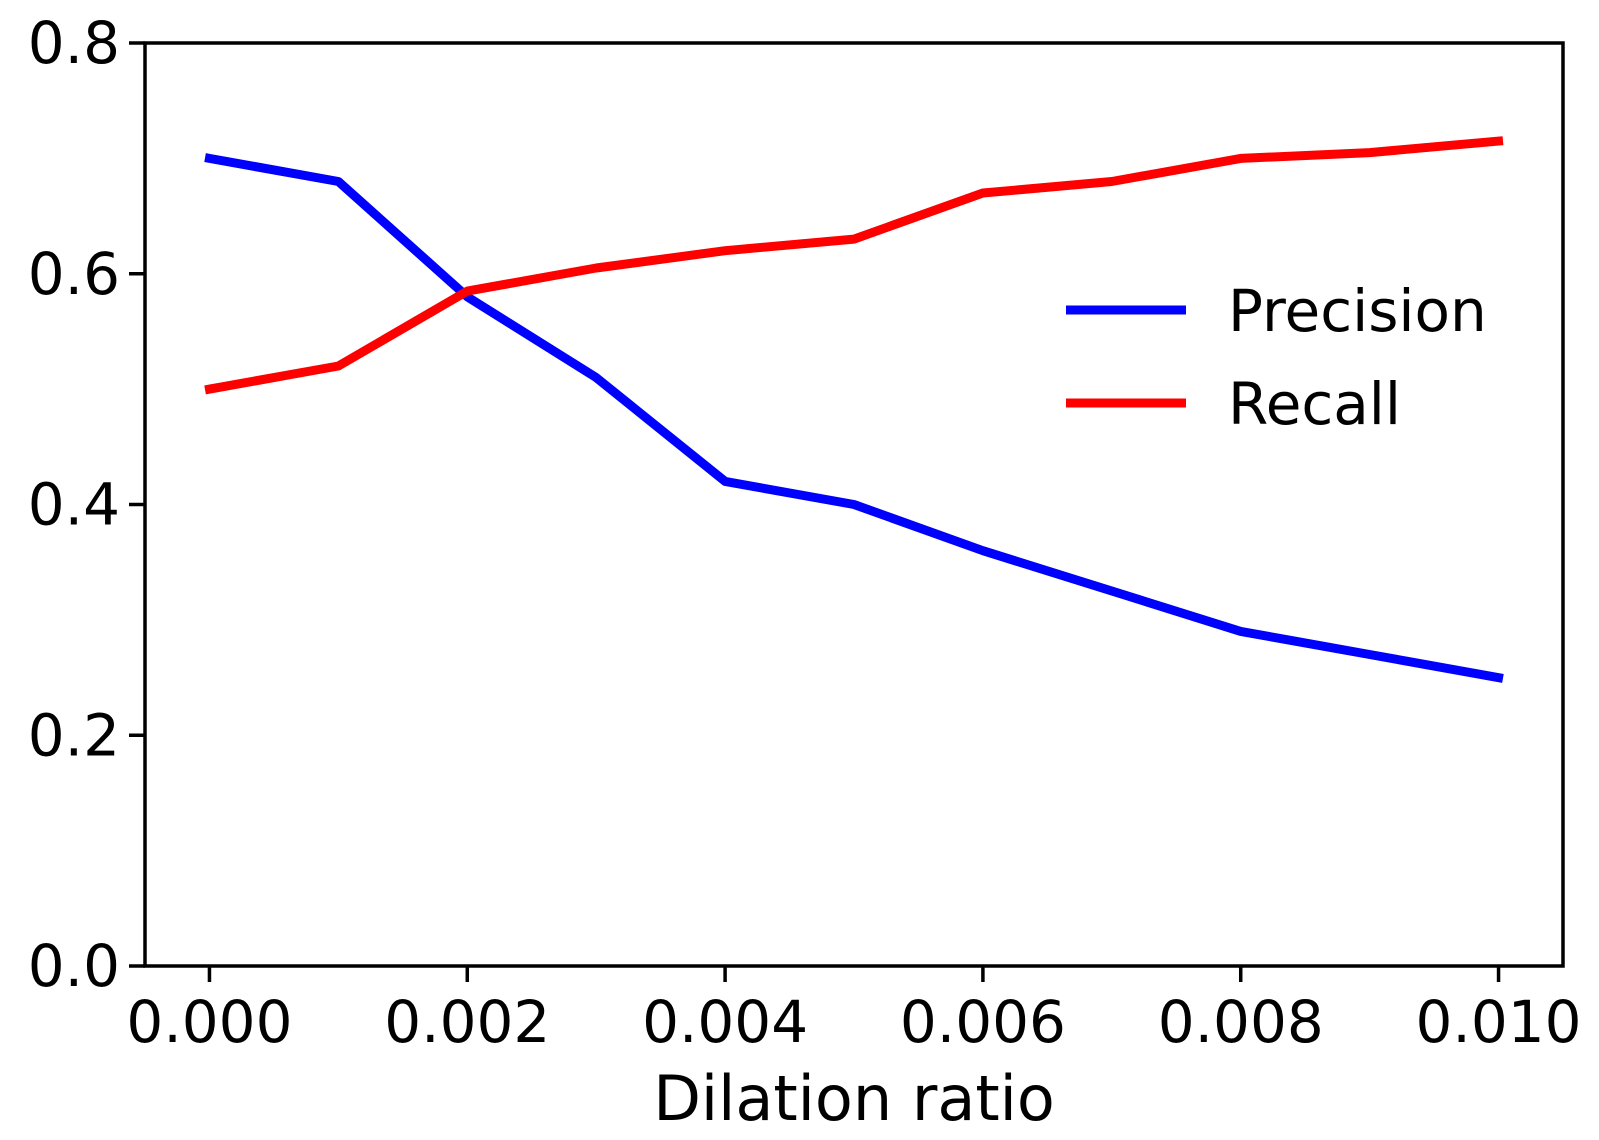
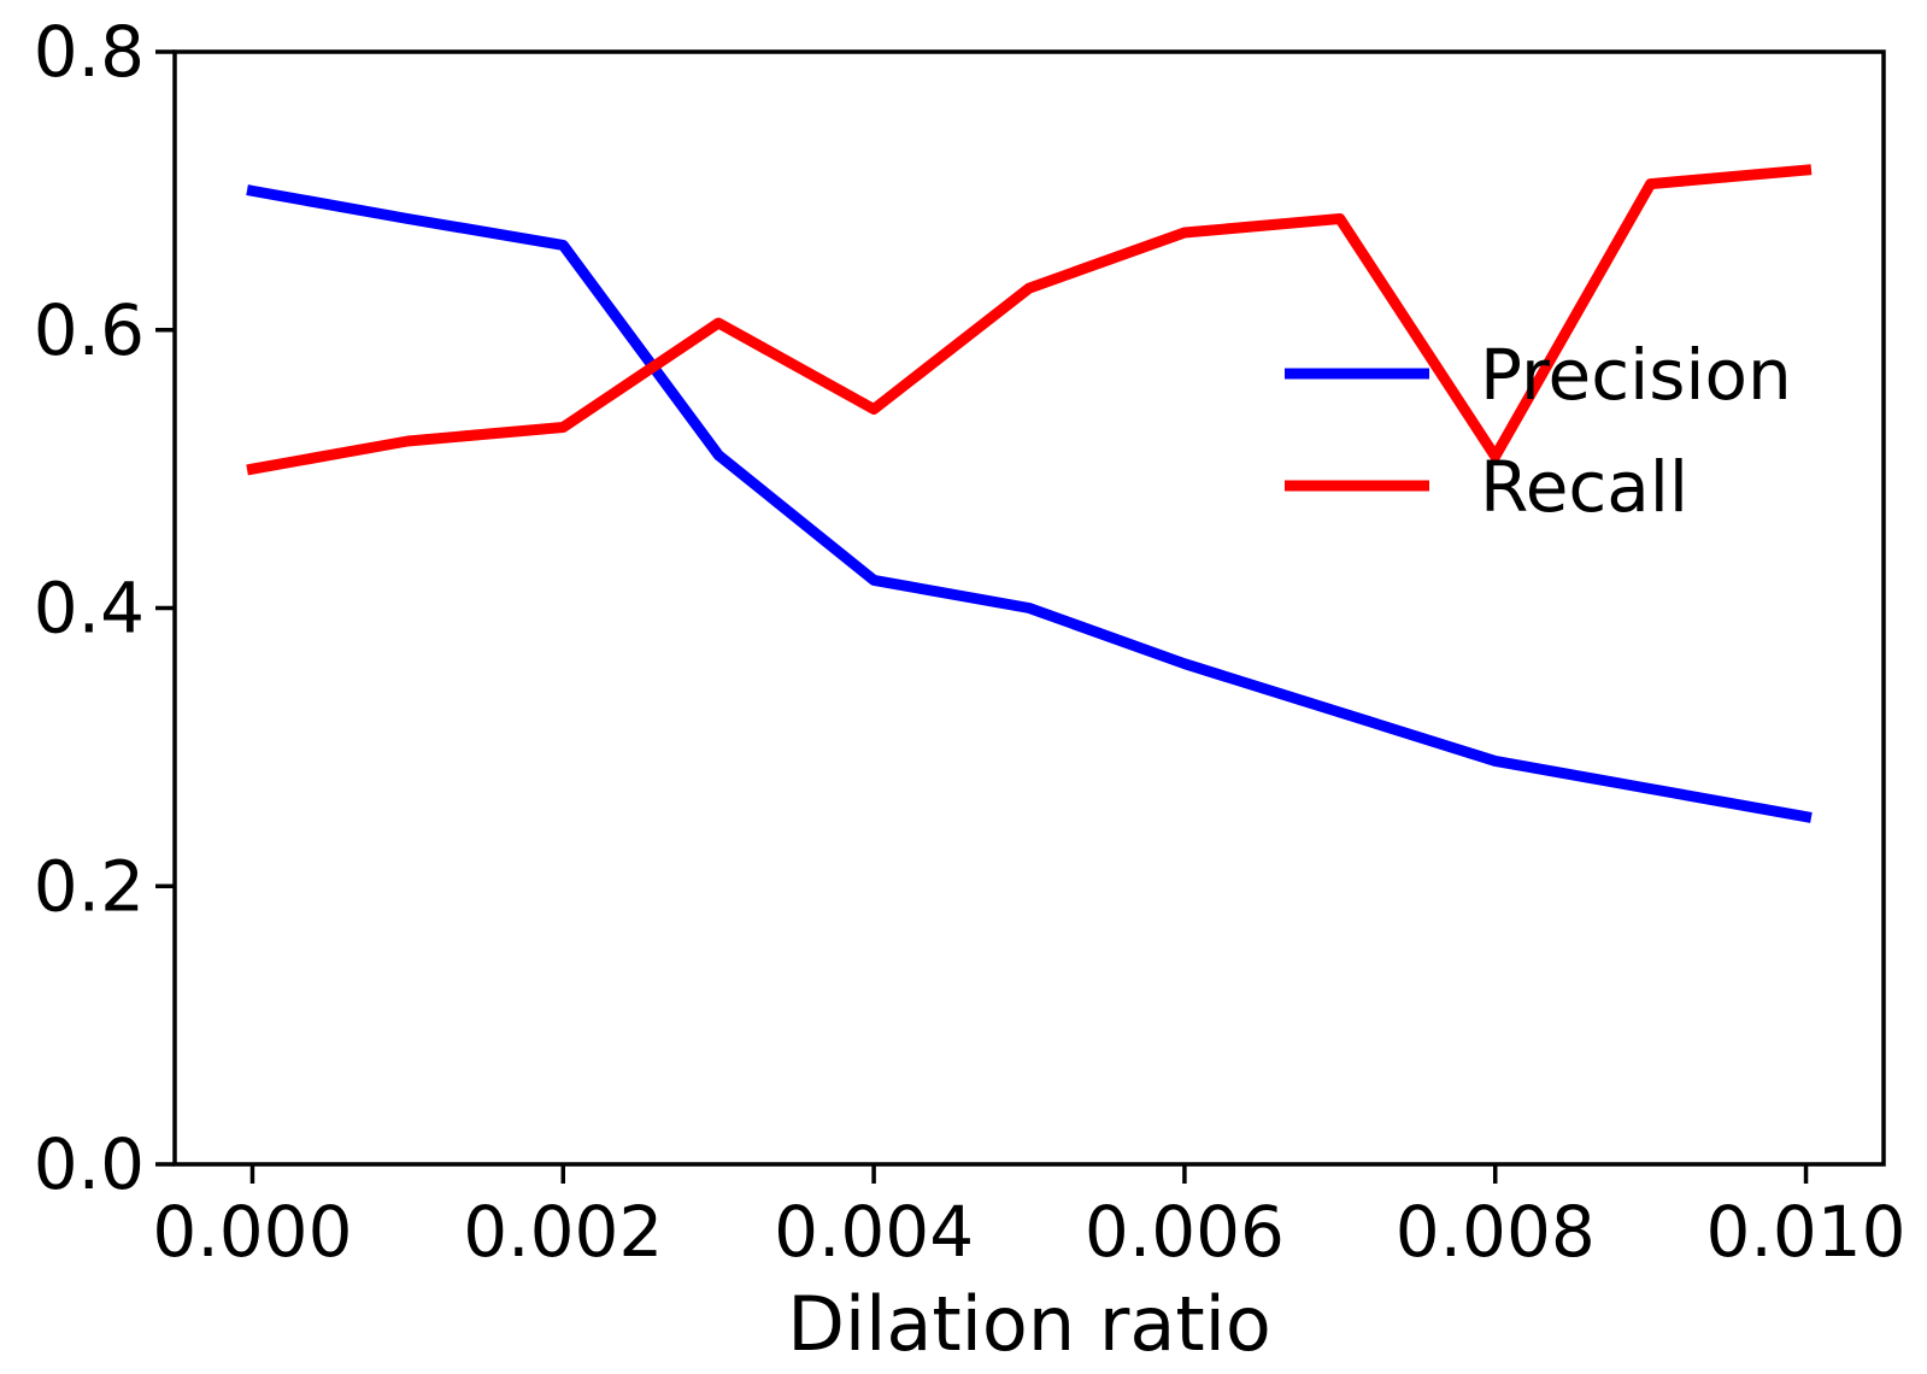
Precision/0.002: 0.580 -> 0.661
Recall/0.002: 0.585 -> 0.530
Recall/0.004: 0.620 -> 0.543
Recall/0.008: 0.700 -> 0.509
